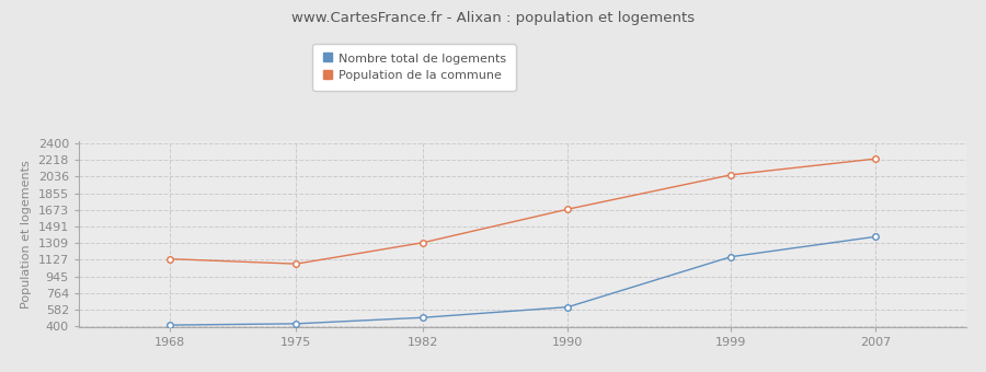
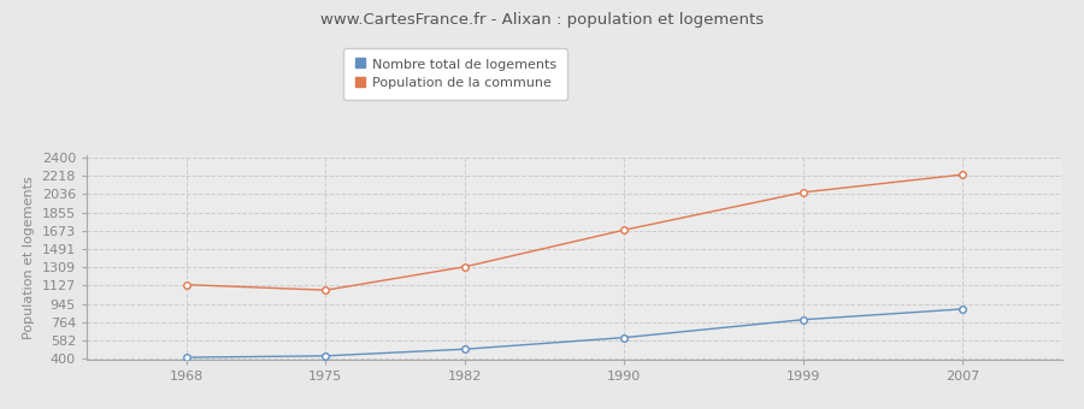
Nombre total de logements/1999: 1160 -> 790
Nombre total de logements/2007: 1380 -> 900
